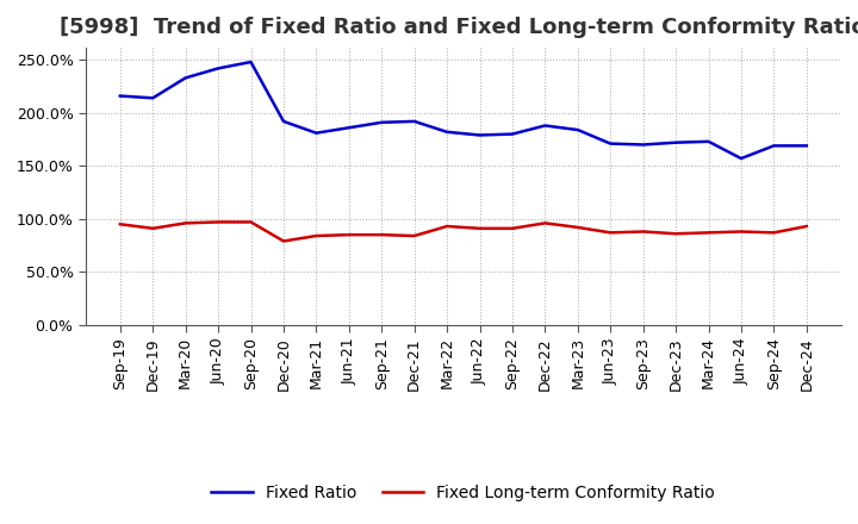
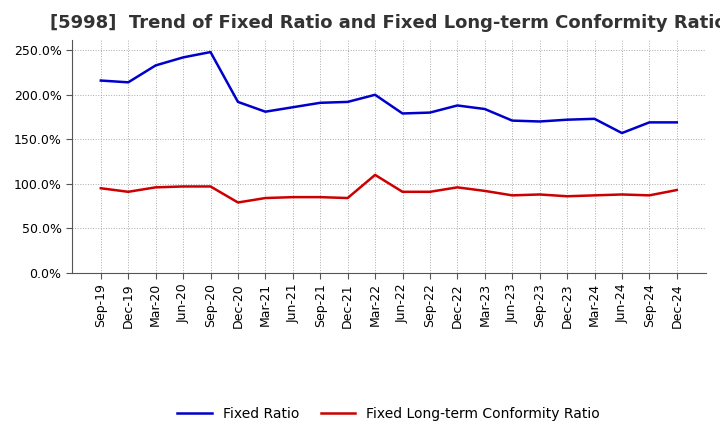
Fixed Ratio/Mar-22: 182% -> 200%
Fixed Long-term Conformity Ratio/Mar-22: 93% -> 110%
